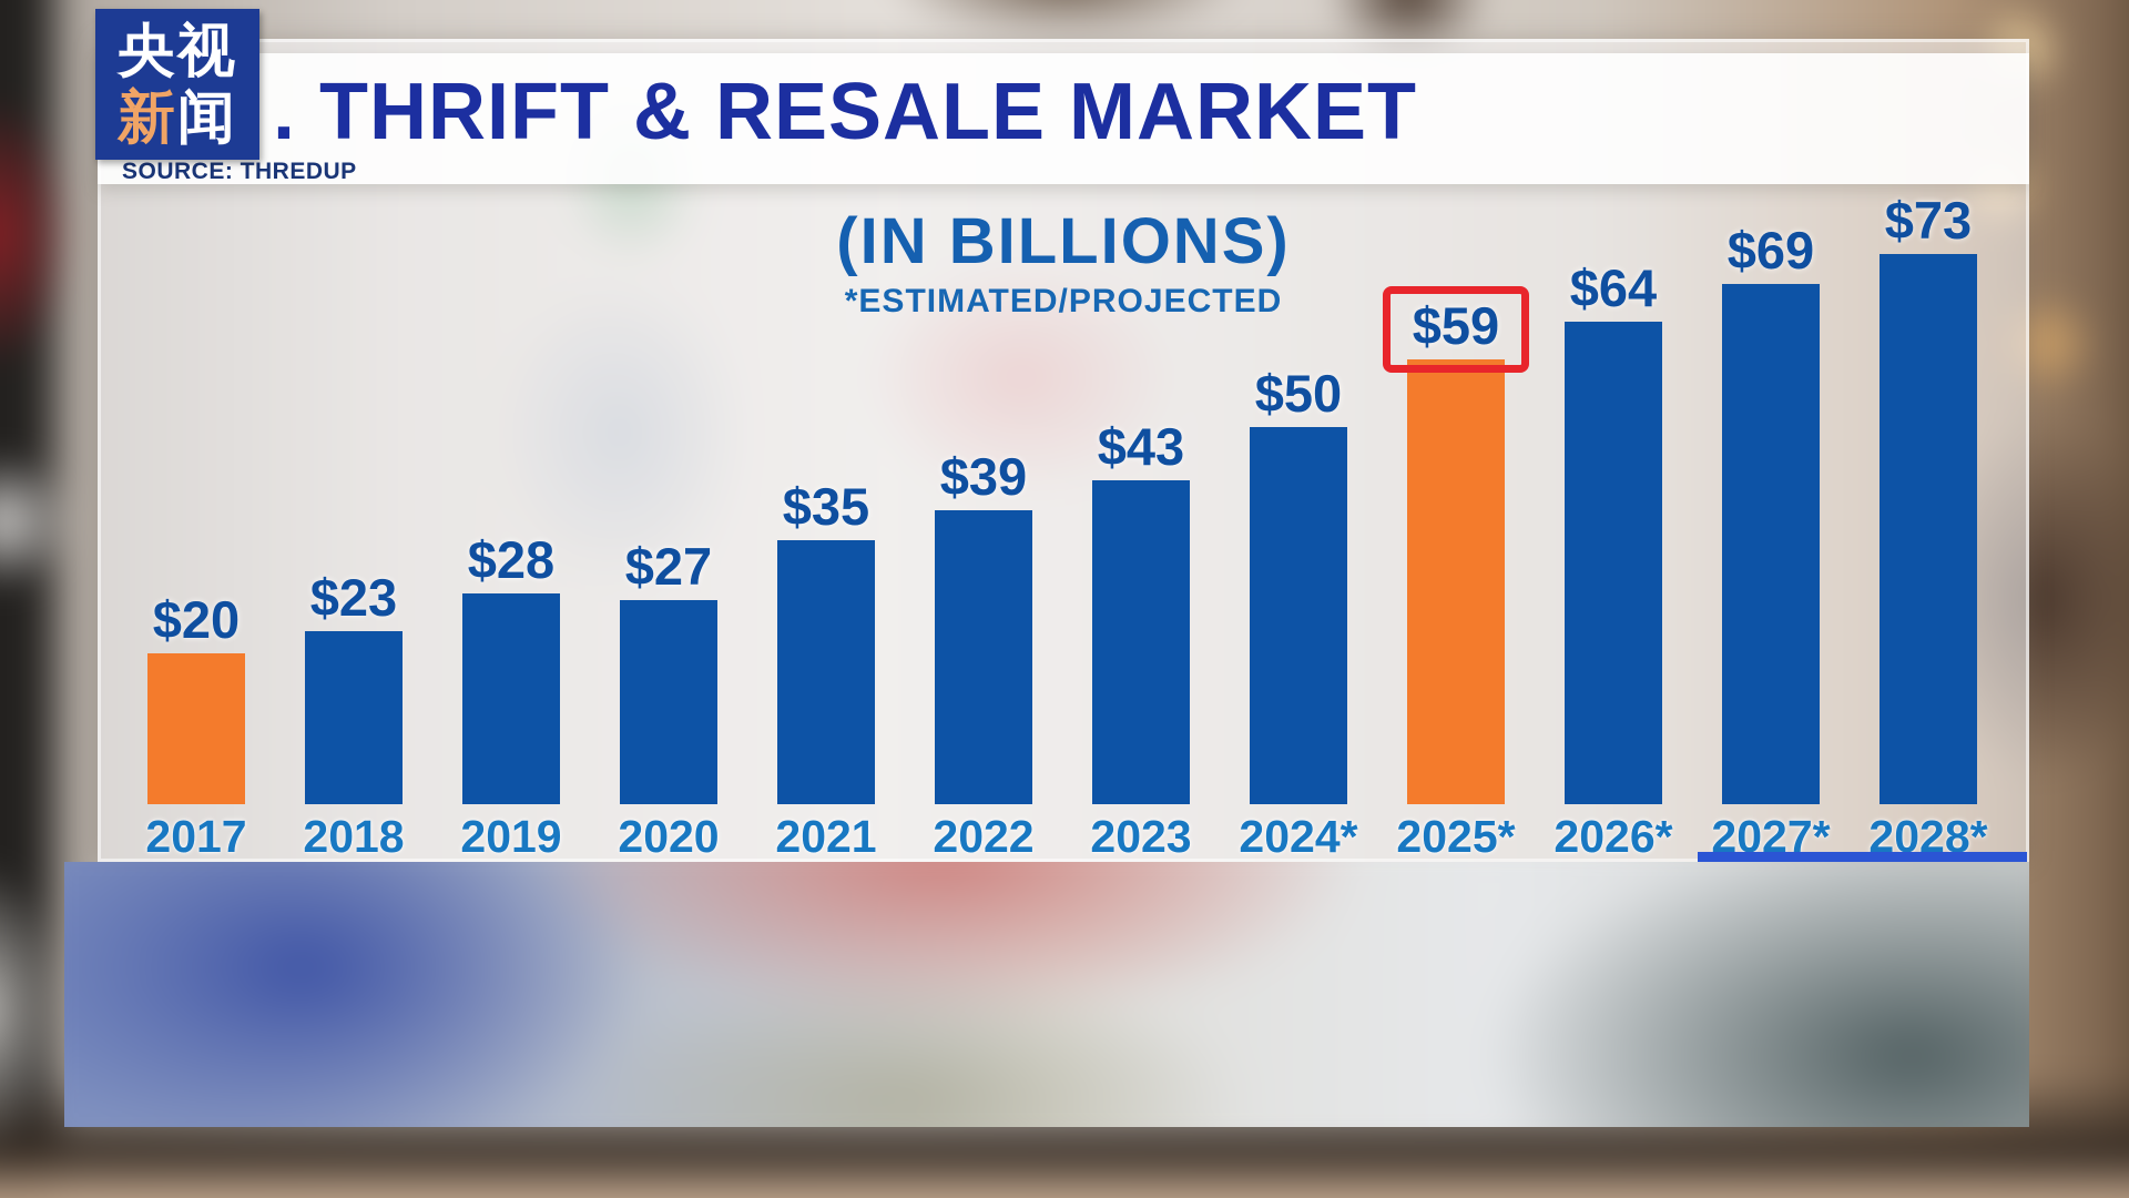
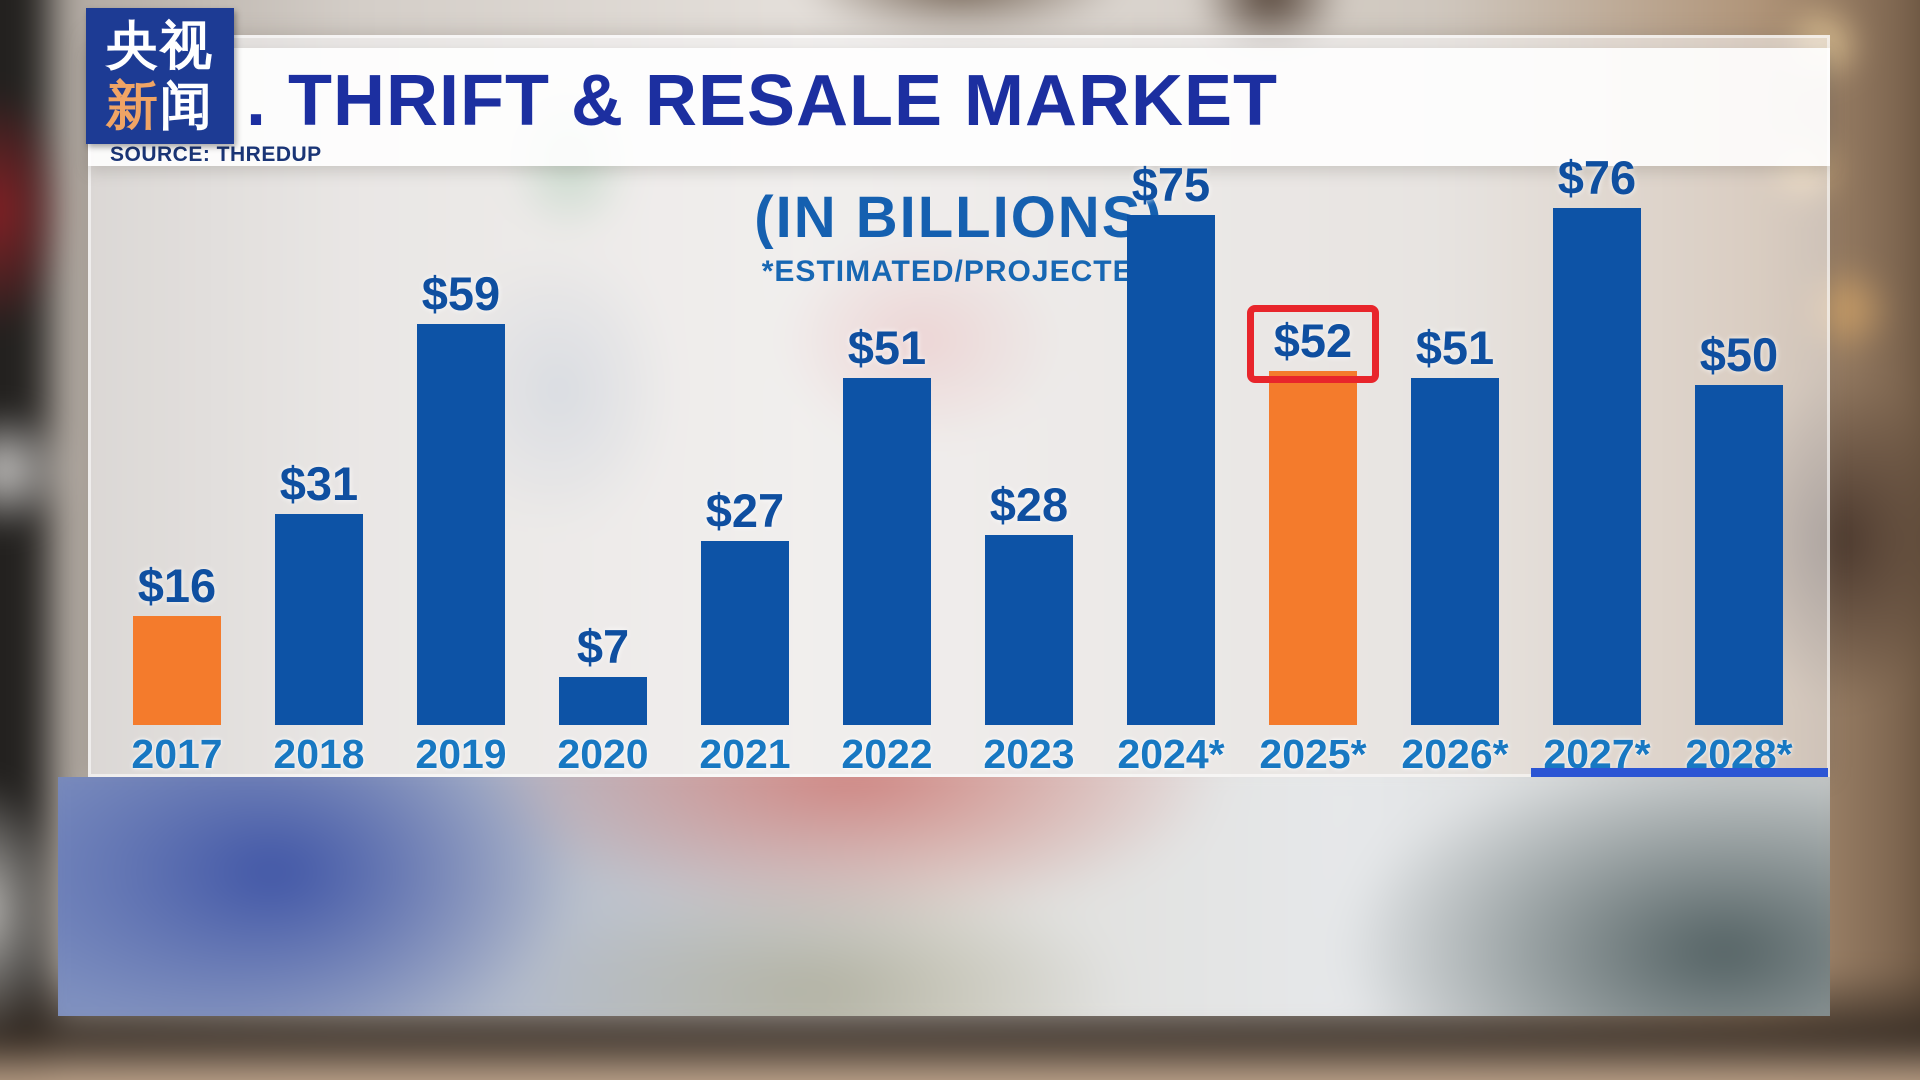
2017: $20 -> $16
2018: $23 -> $31
2019: $28 -> $59
2020: $27 -> $7
2021: $35 -> $27
2022: $39 -> $51
2023: $43 -> $28
2024*: $50 -> $75
2025*: $59 -> $52
2026*: $64 -> $51
2027*: $69 -> $76
2028*: $73 -> $50
